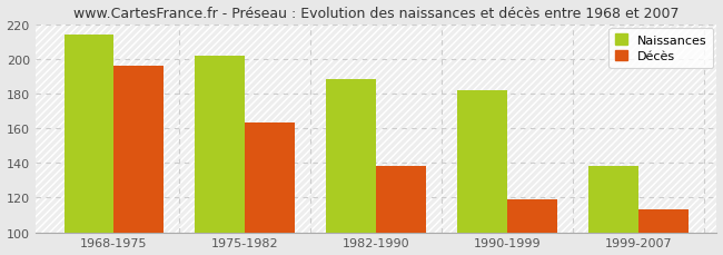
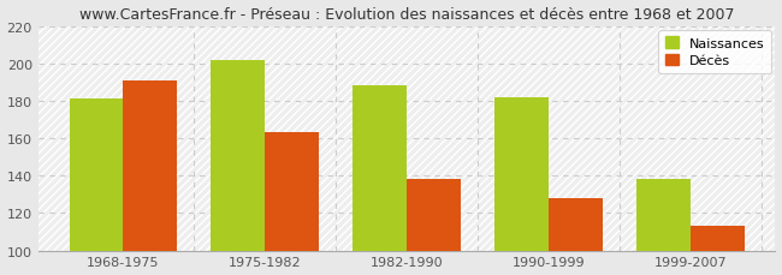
Naissances/1968-1975: 214 -> 181
Décès/1968-1975: 196 -> 191
Décès/1990-1999: 119 -> 128
